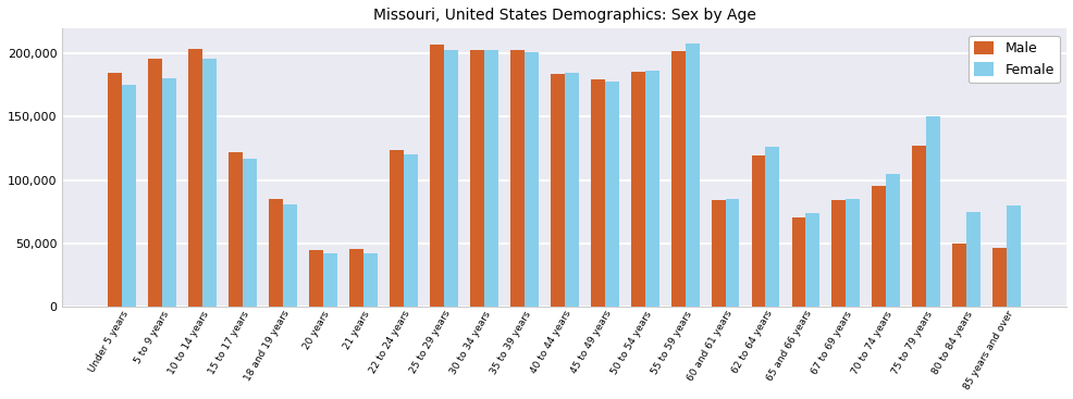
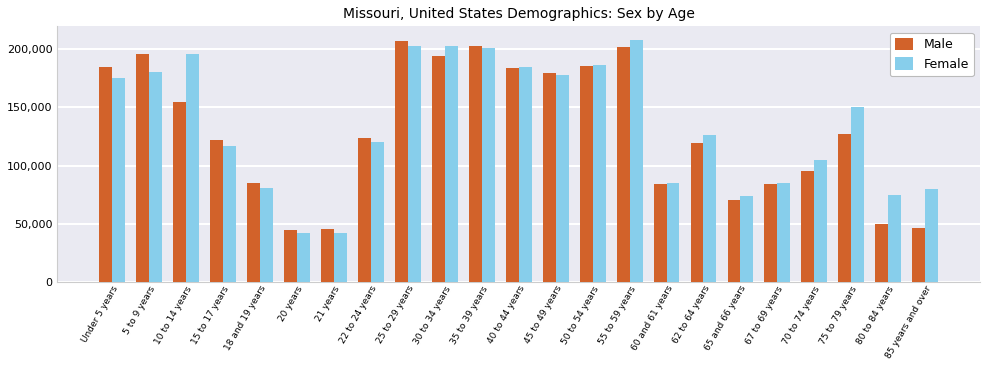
Male/10 to 14 years: 204,000 -> 155,000
Male/30 to 34 years: 203,000 -> 194,000
